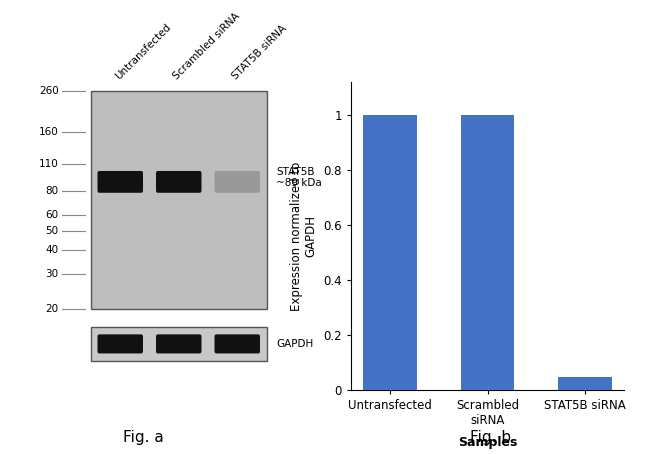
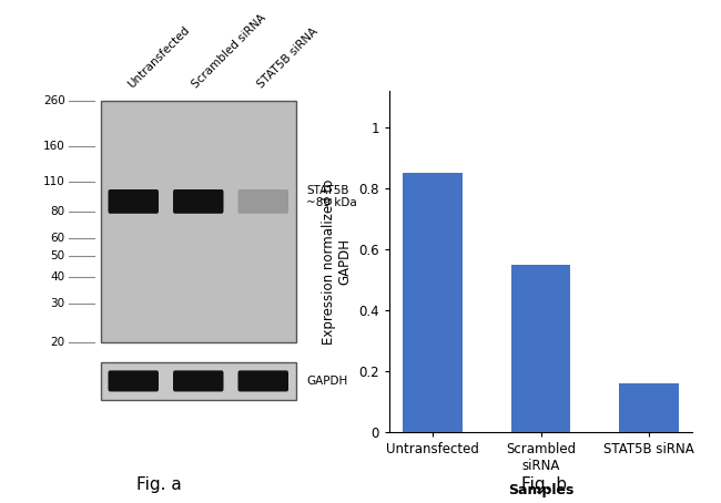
Untransfected: 1.00 -> 0.85
Scrambled siRNA: 1.00 -> 0.55
STAT5B siRNA: 0.05 -> 0.16
